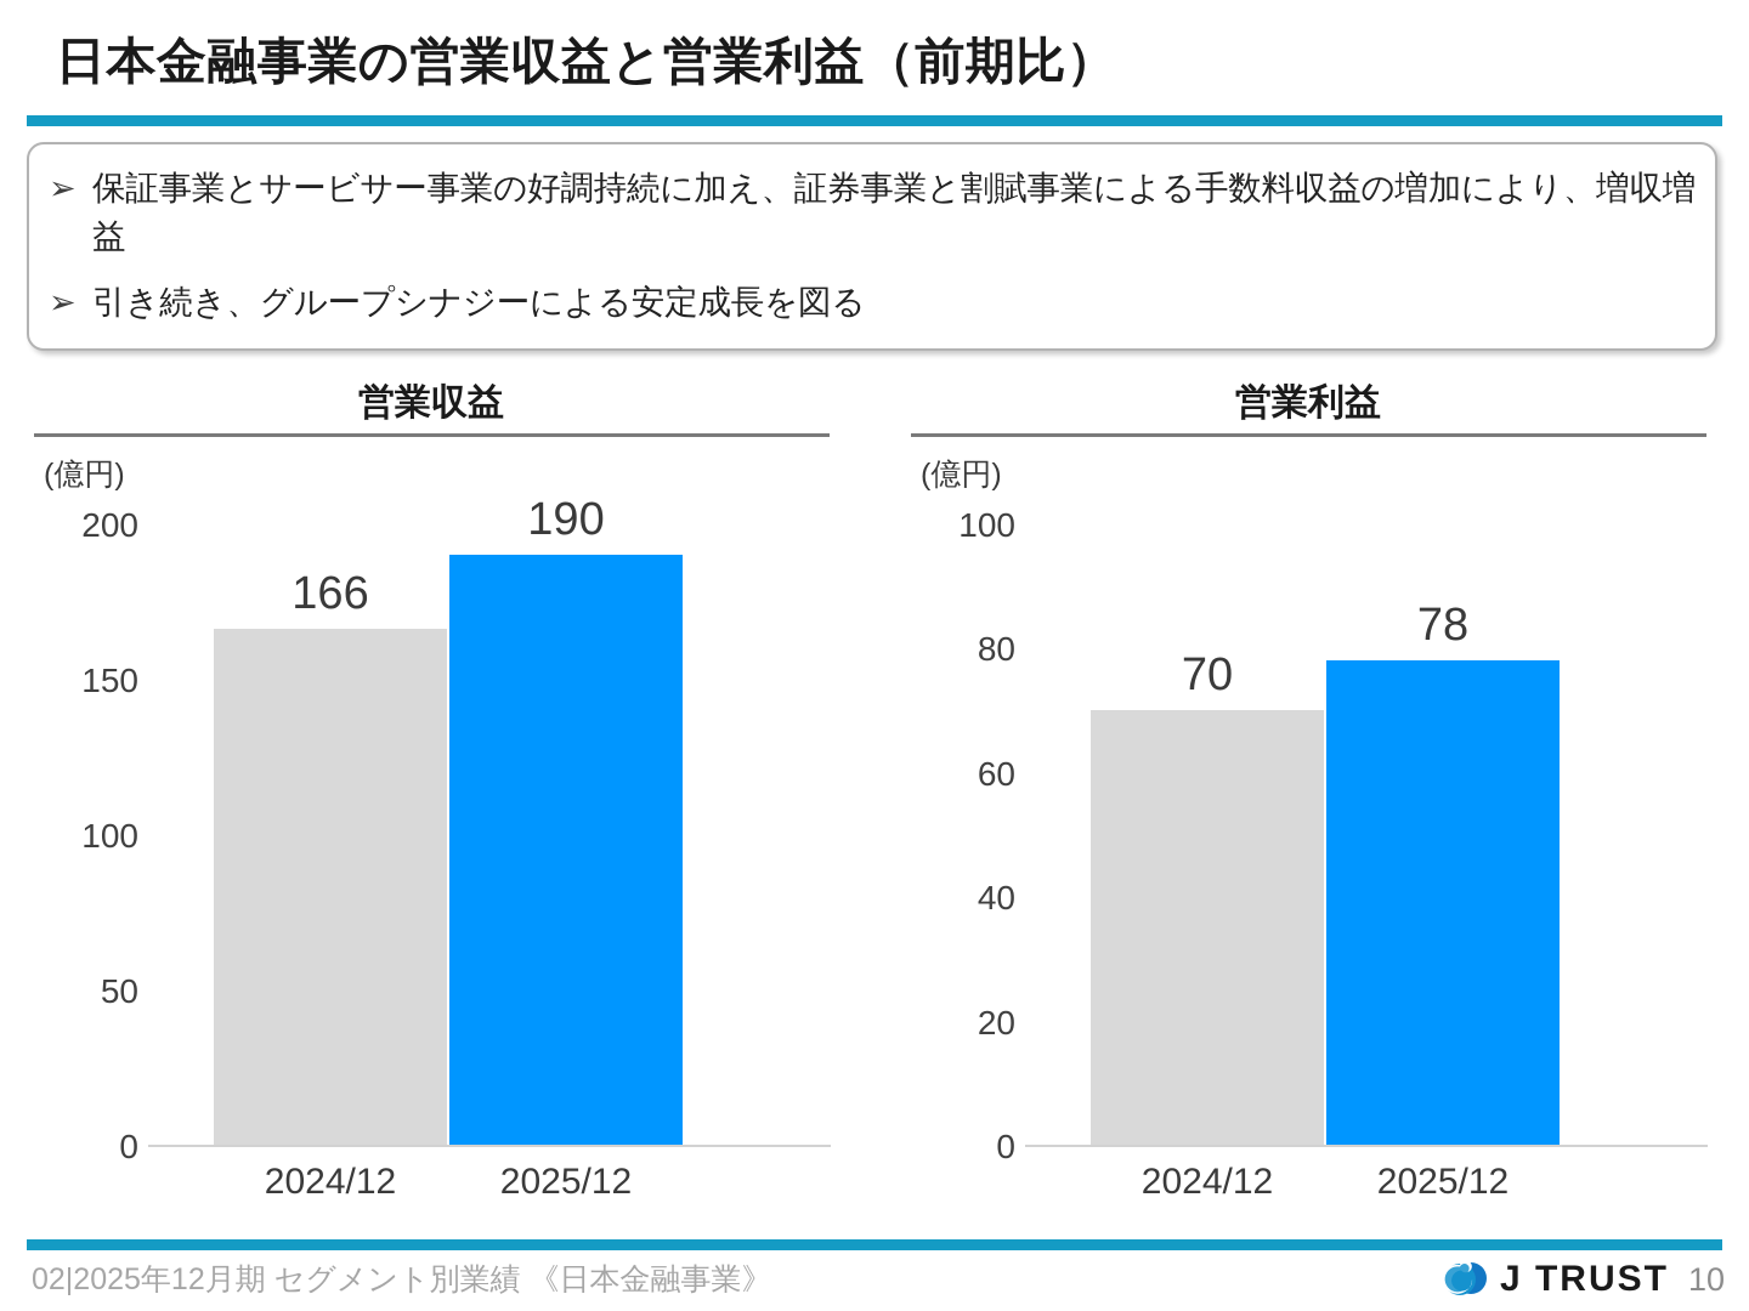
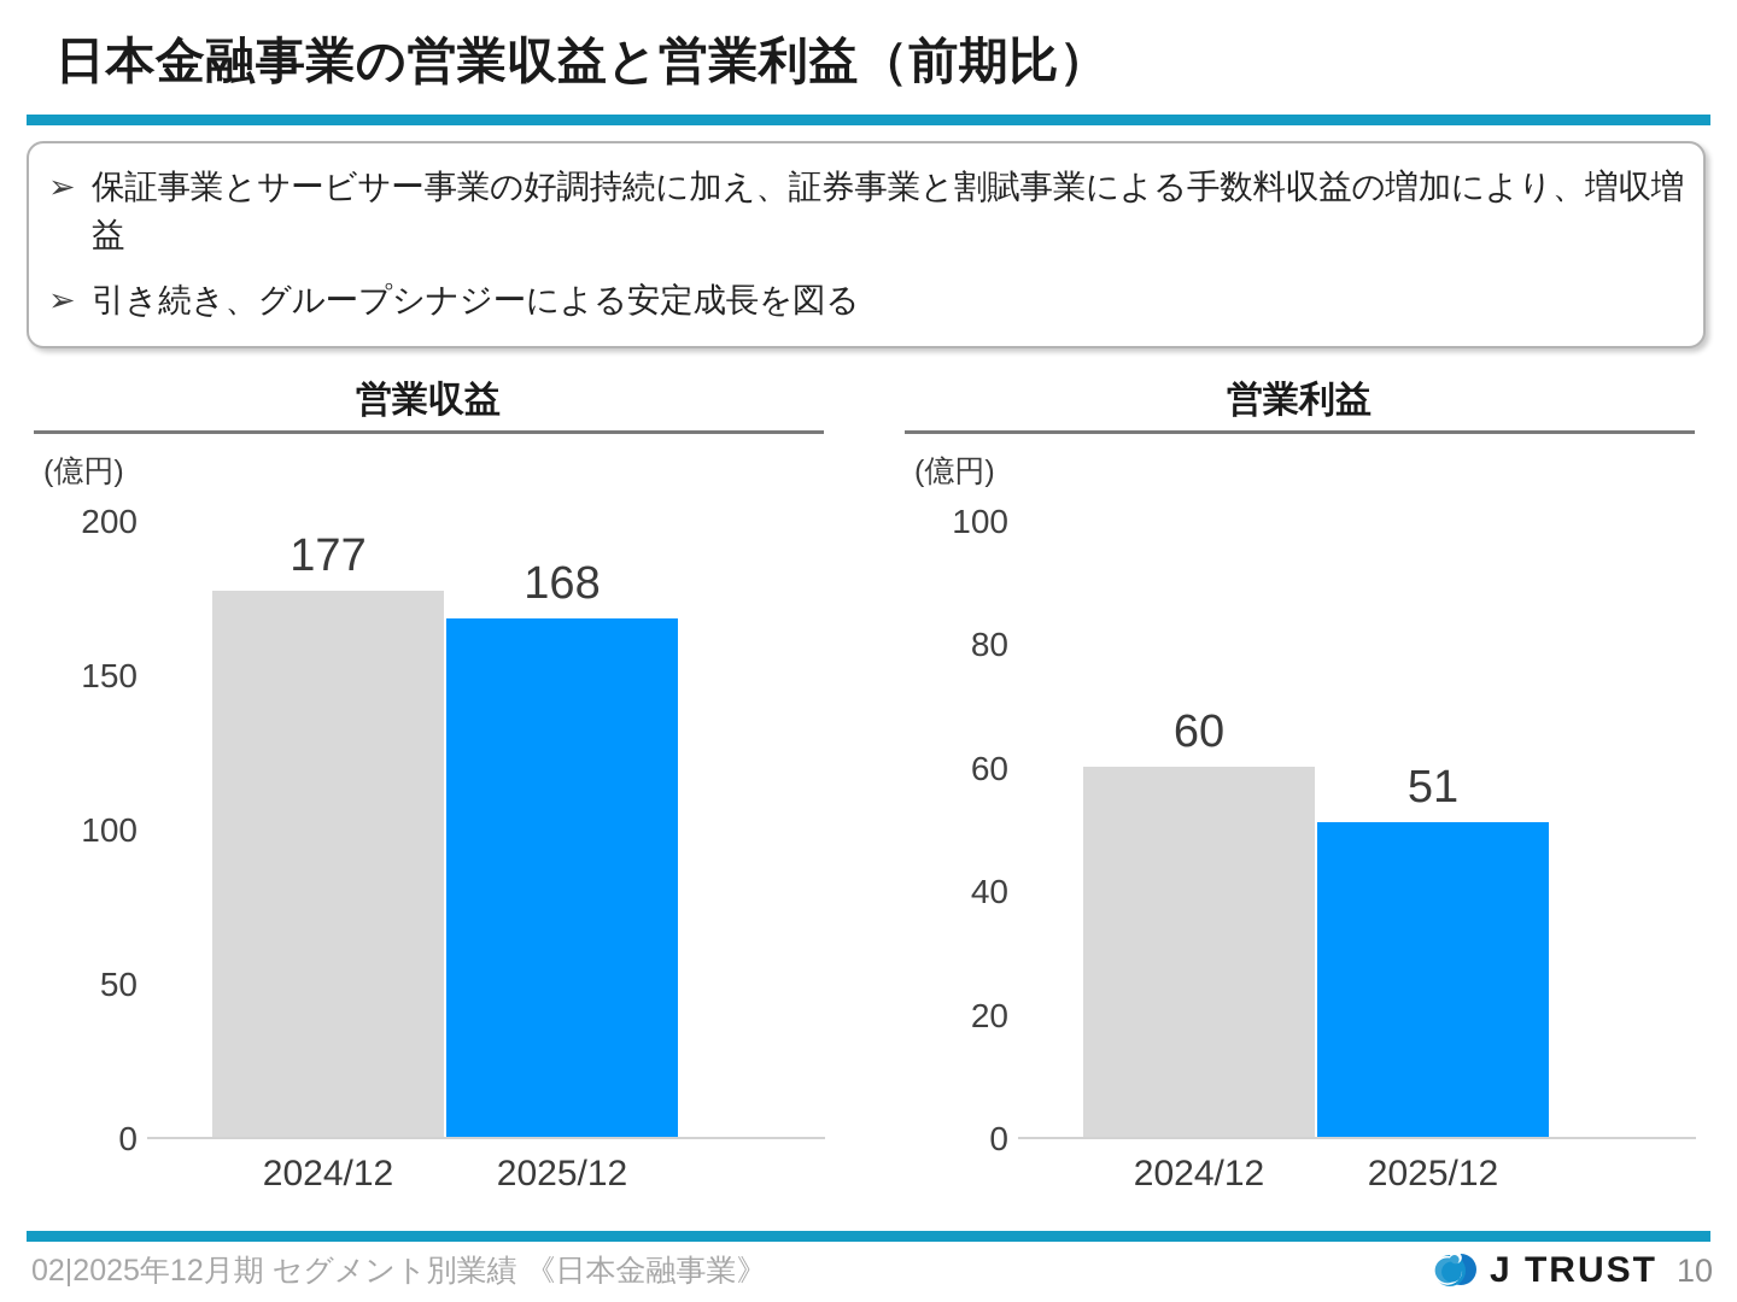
営業収益/2024/12: 166 -> 177
営業収益/2025/12: 190 -> 168
営業利益/2024/12: 70 -> 60
営業利益/2025/12: 78 -> 51
